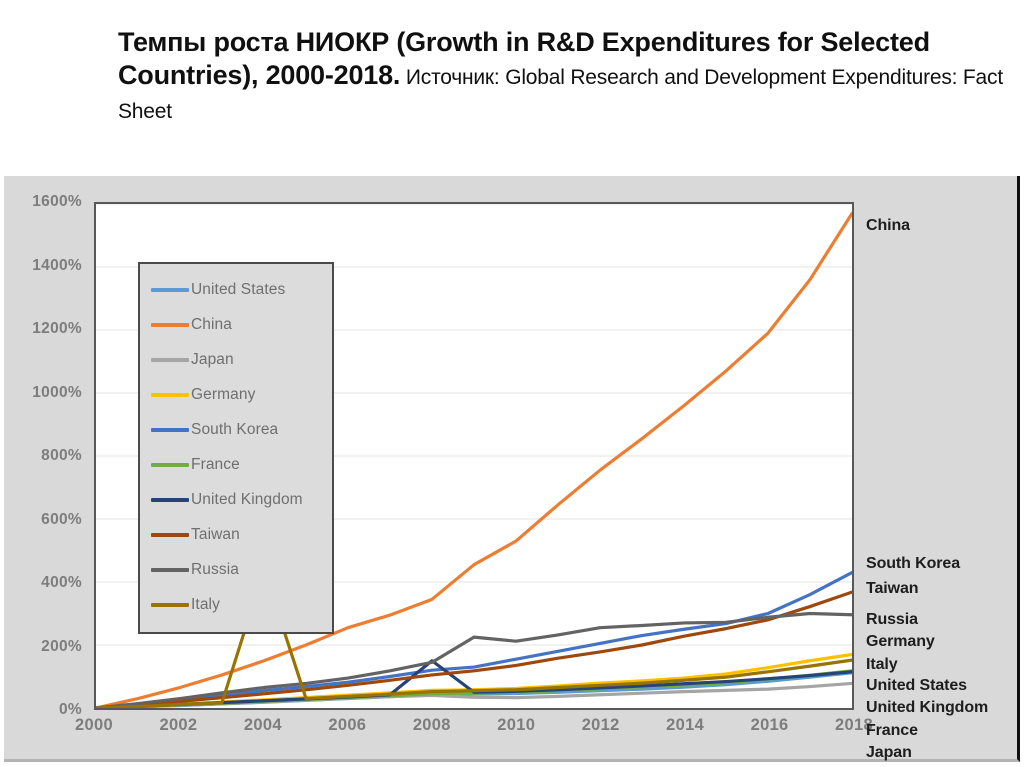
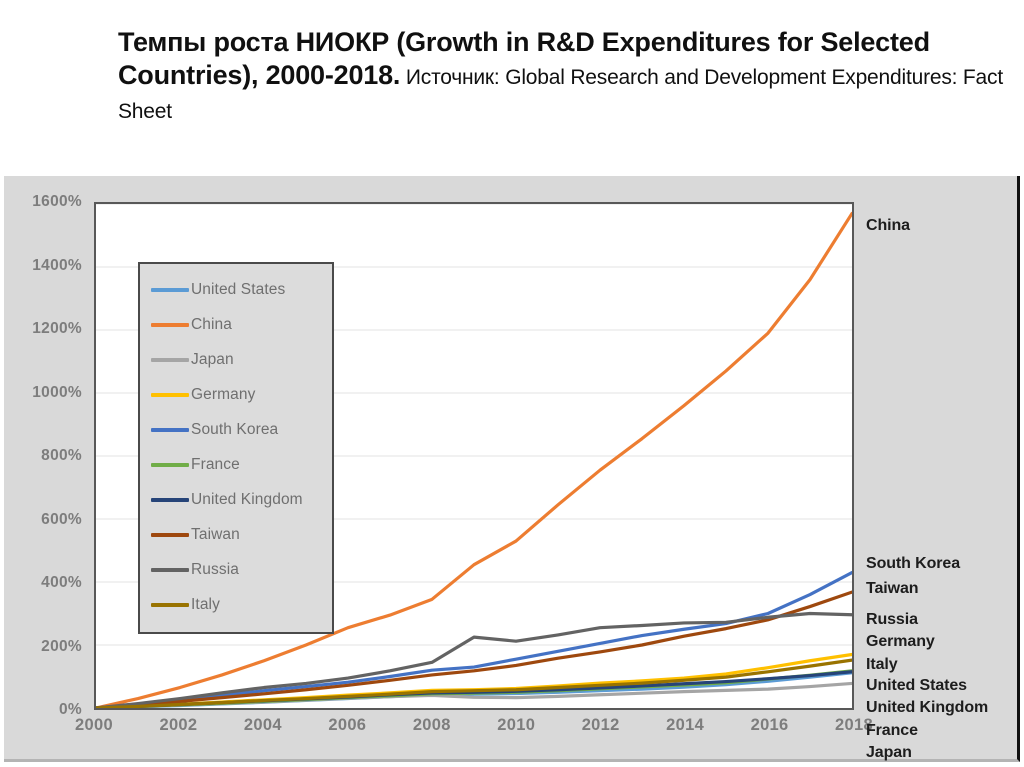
Italy/2004: 440% -> 20%
United Kingdom/2008: 150% -> 50%
